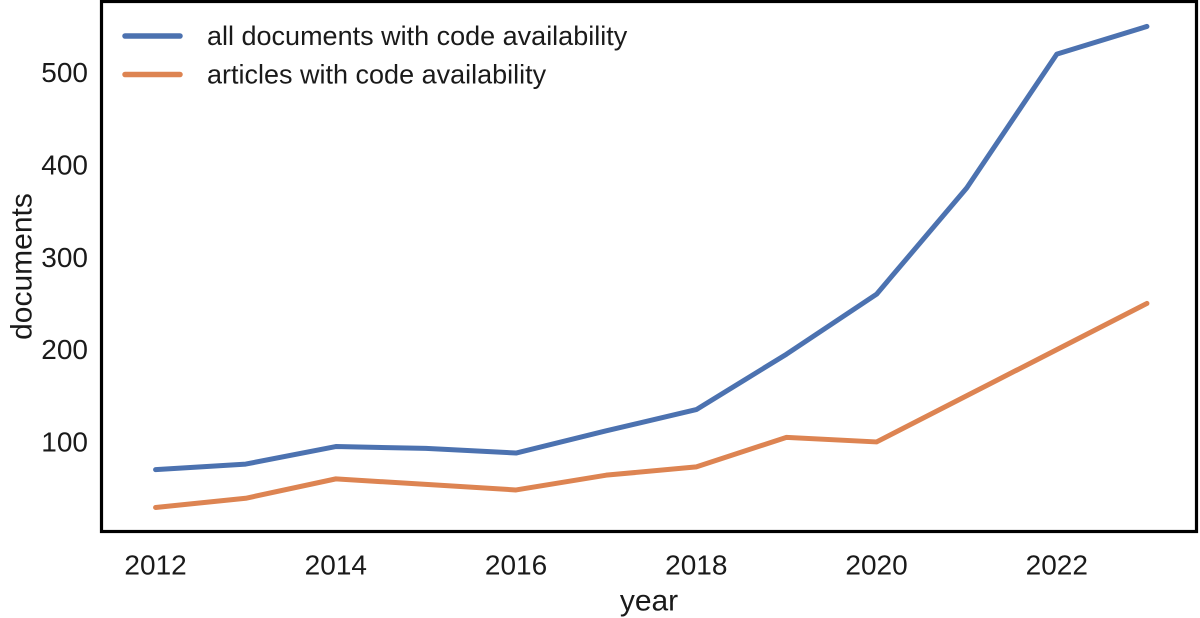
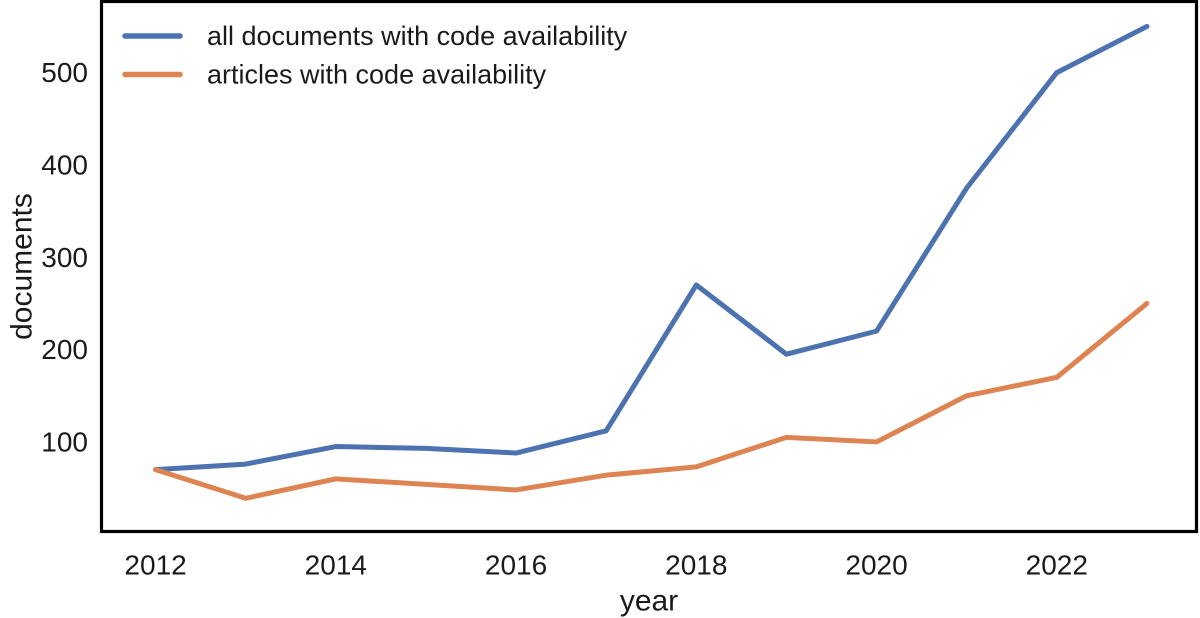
articles with code availability/2012: 30 -> 70
all documents with code availability/2018: 140 -> 270
all documents with code availability/2020: 260 -> 220
all documents with code availability/2022: 520 -> 500
articles with code availability/2022: 200 -> 170
